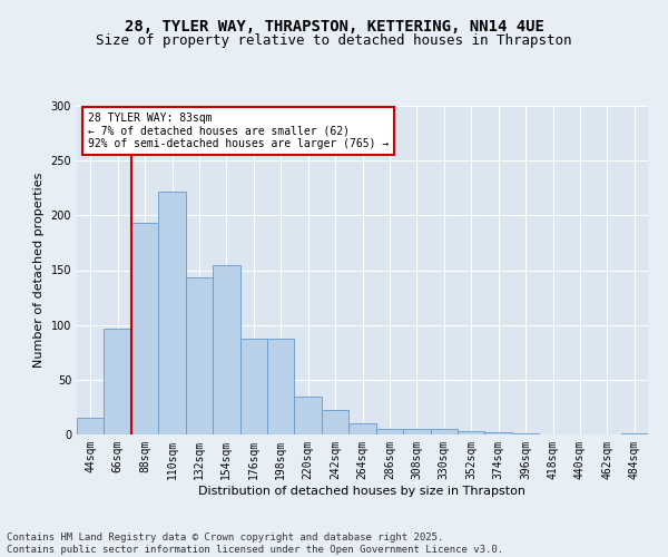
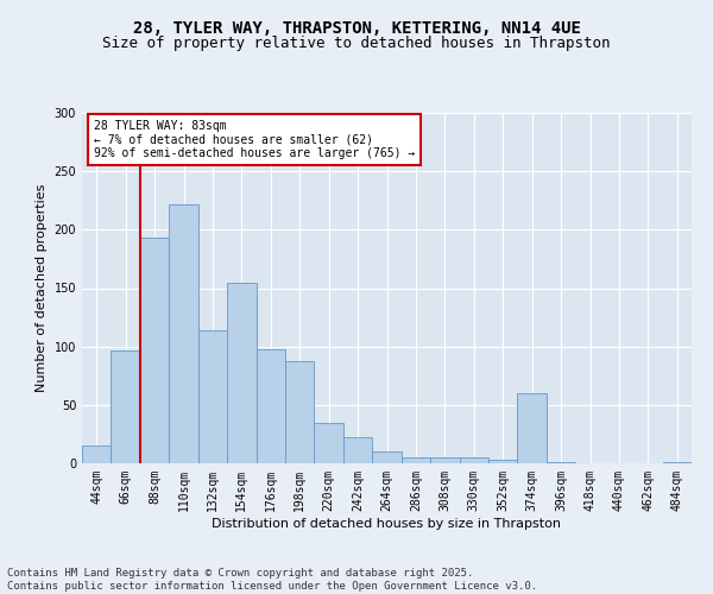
132sqm: 143 -> 114
176sqm: 87 -> 98
374sqm: 2 -> 60
